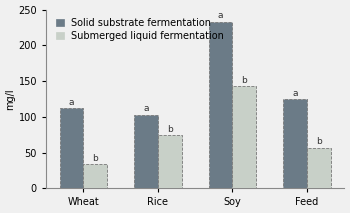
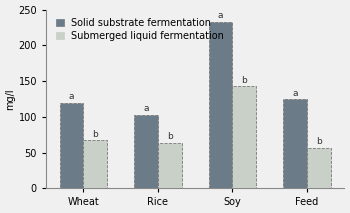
Solid substrate fermentation/Wheat: 112 -> 120
Submerged liquid fermentation/Wheat: 34 -> 67
Submerged liquid fermentation/Rice: 74 -> 64
